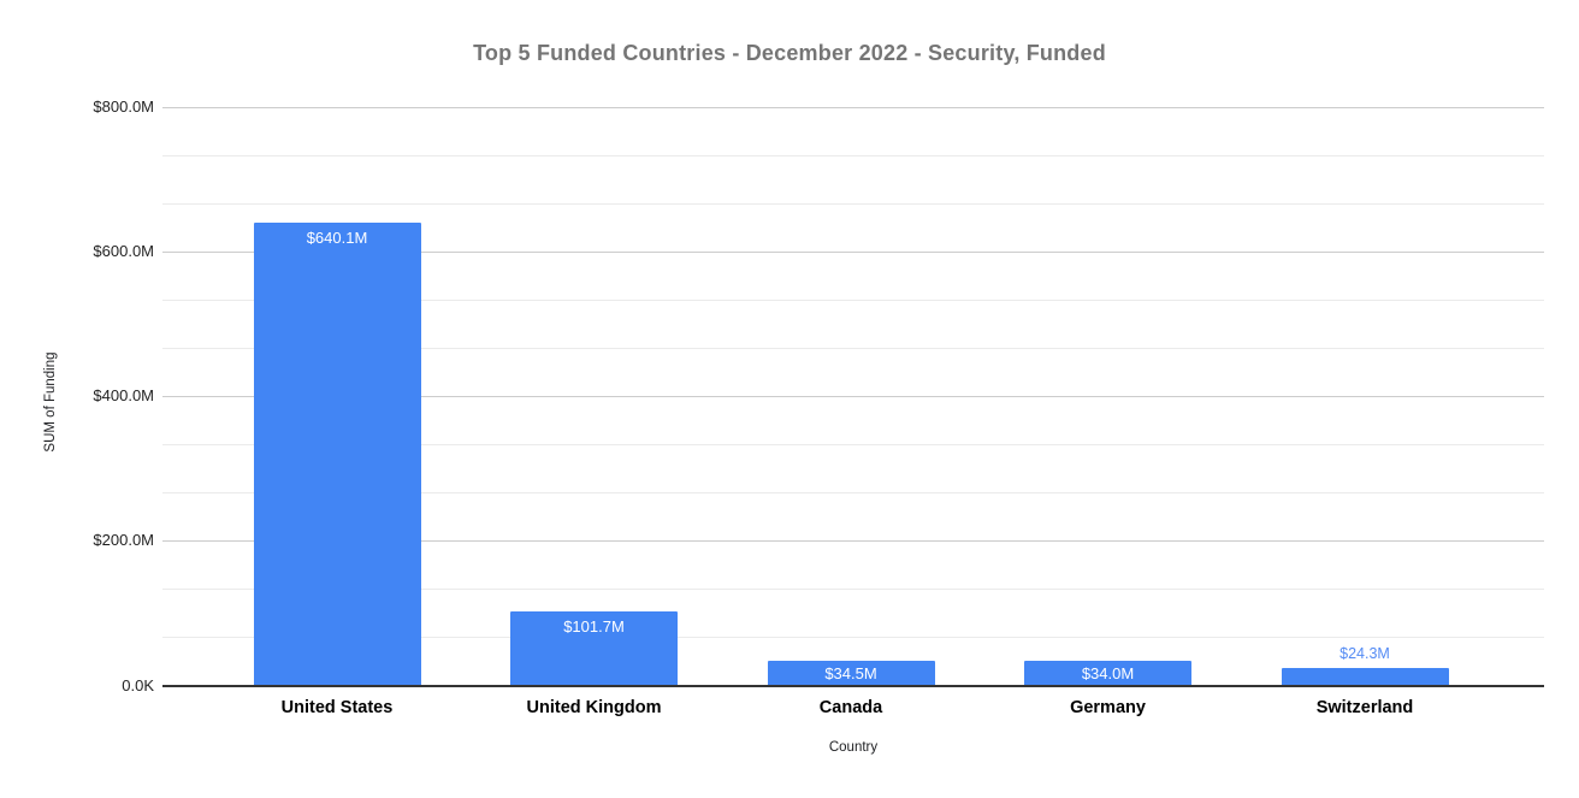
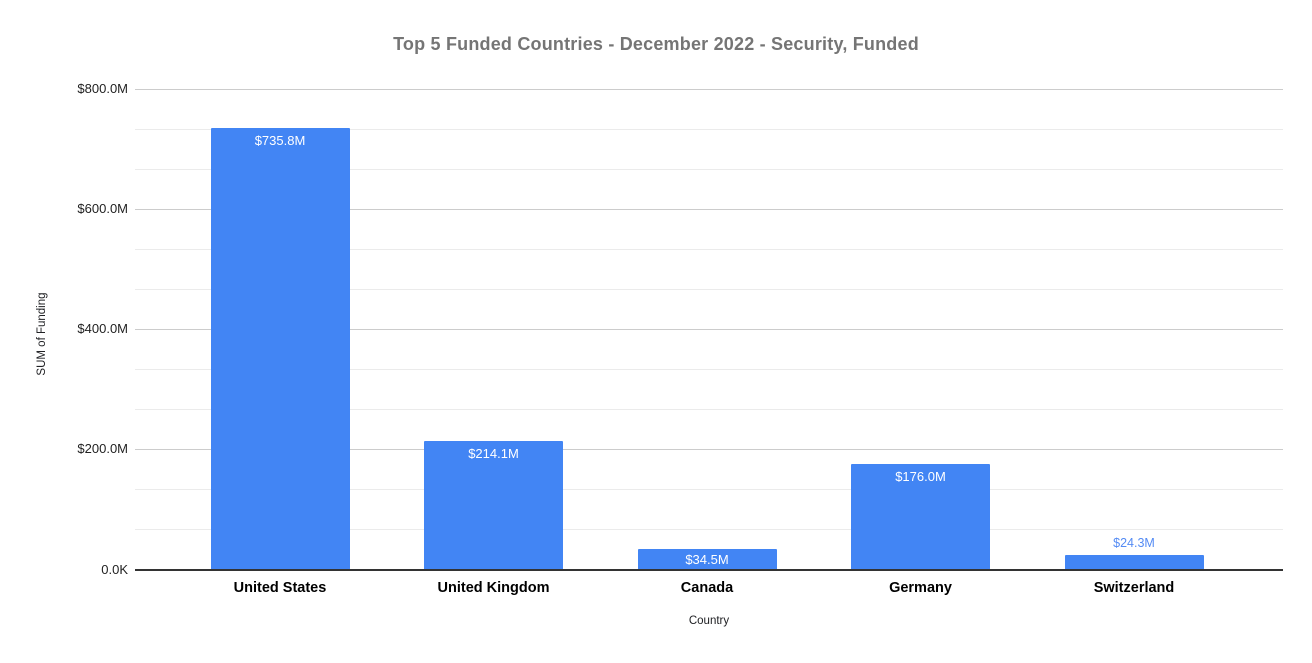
United States: $640.1M -> $735.8M
United Kingdom: $101.7M -> $214.1M
Germany: $34.0M -> $176.0M
